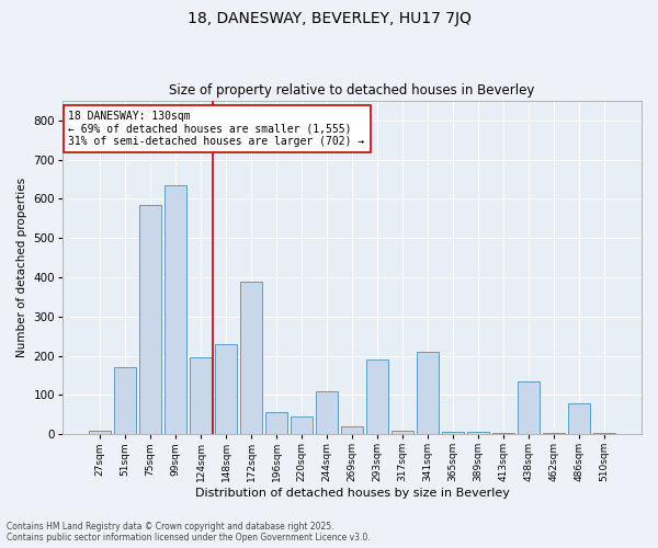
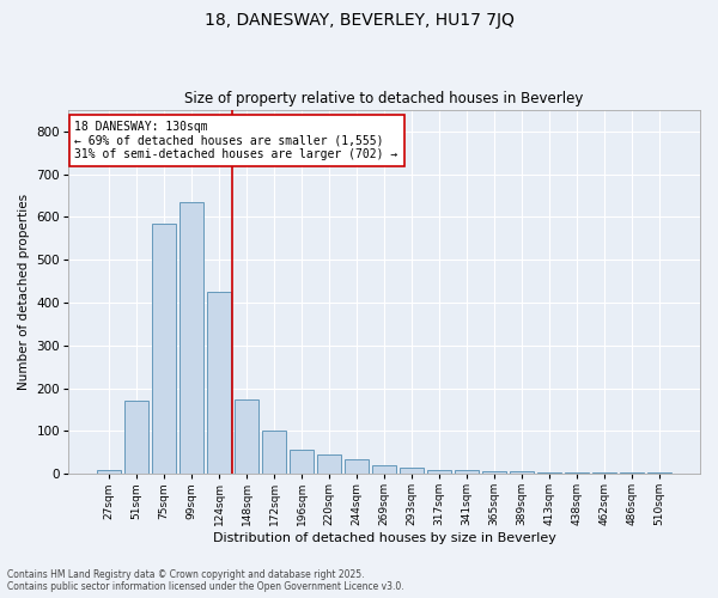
124sqm: 195 -> 425
148sqm: 230 -> 175
172sqm: 390 -> 100
244sqm: 110 -> 35
293sqm: 190 -> 15
341sqm: 210 -> 10
438sqm: 135 -> 2
486sqm: 80 -> 2
